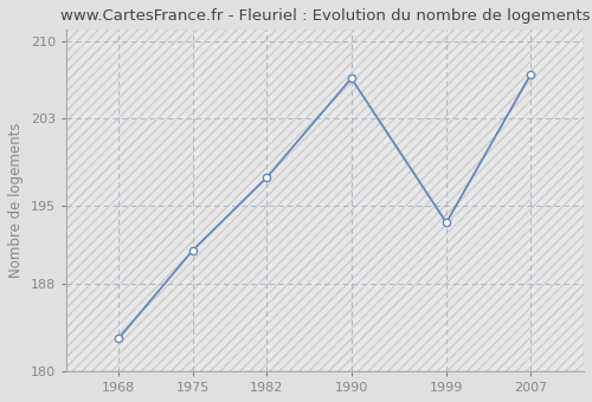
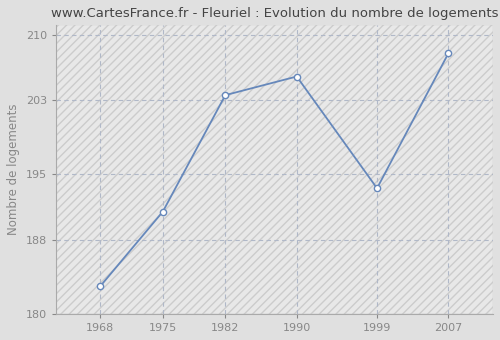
1982: 197.6 -> 203.5
1990: 206.6 -> 205.5
2007: 207.0 -> 208.0
